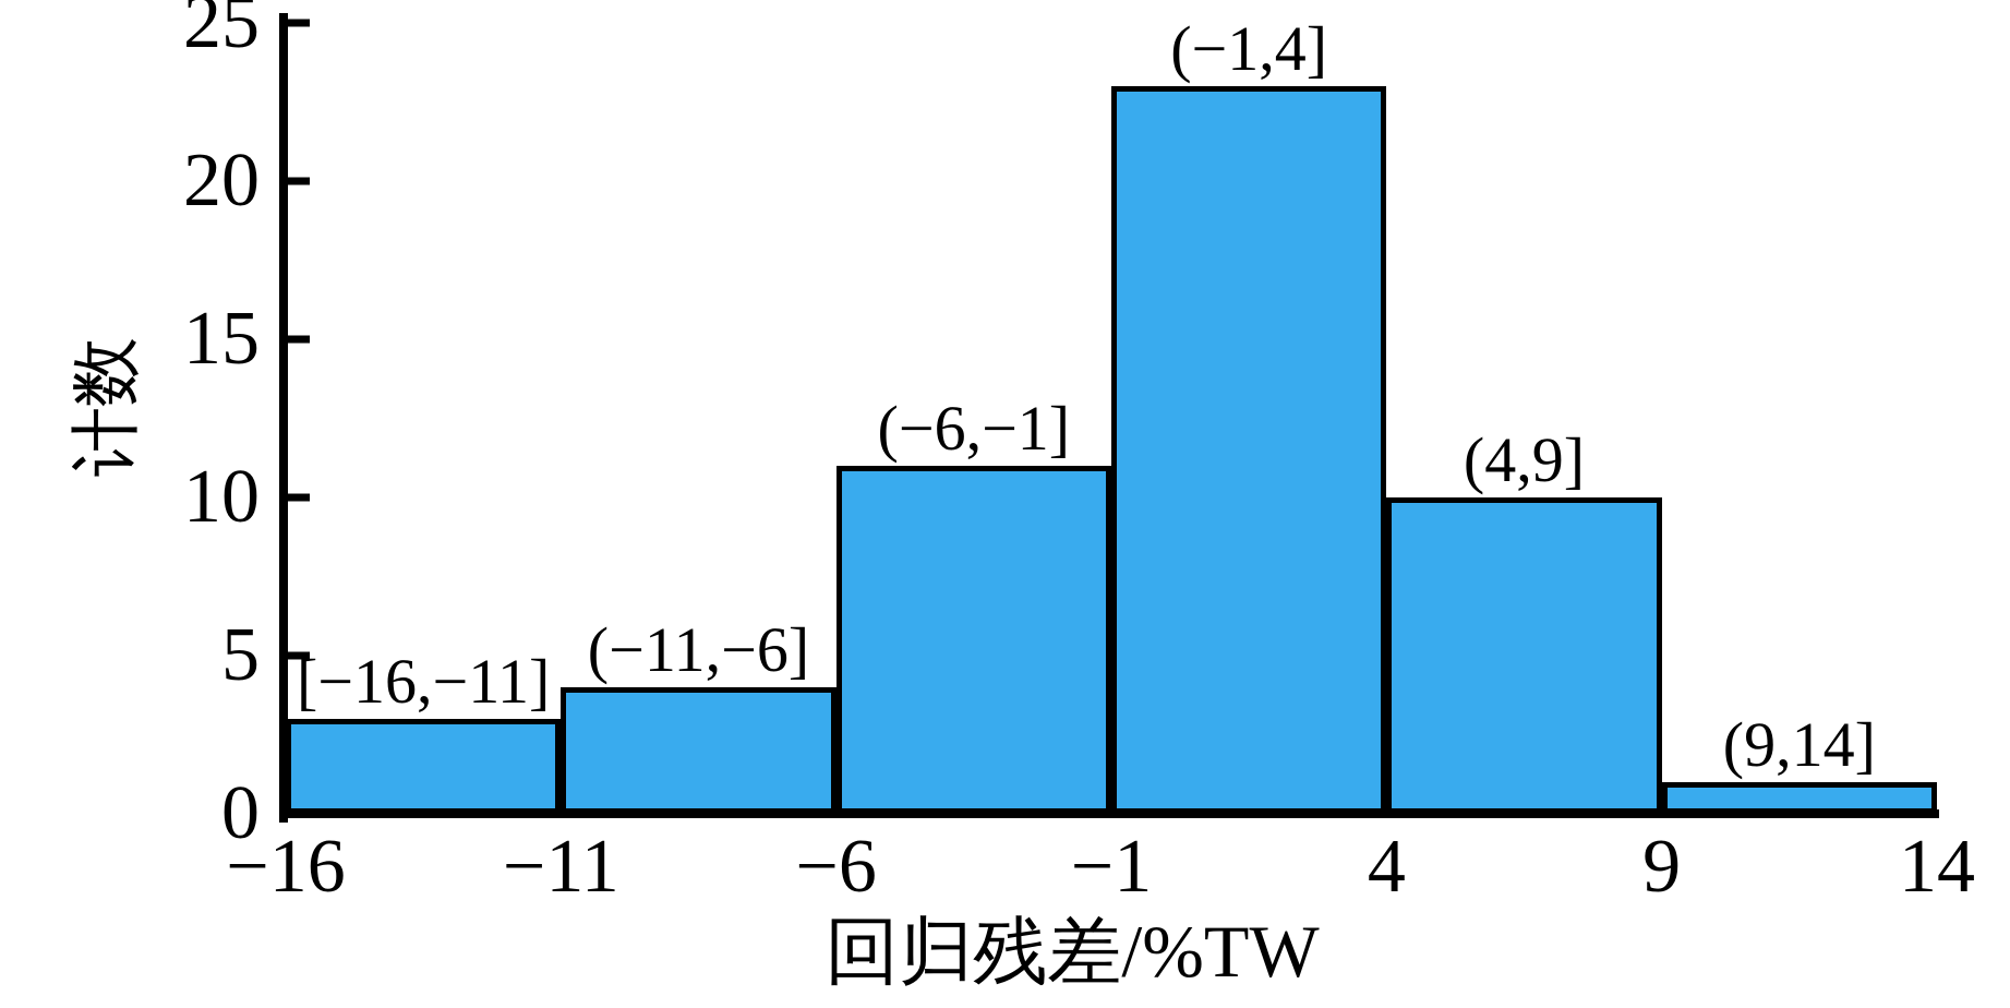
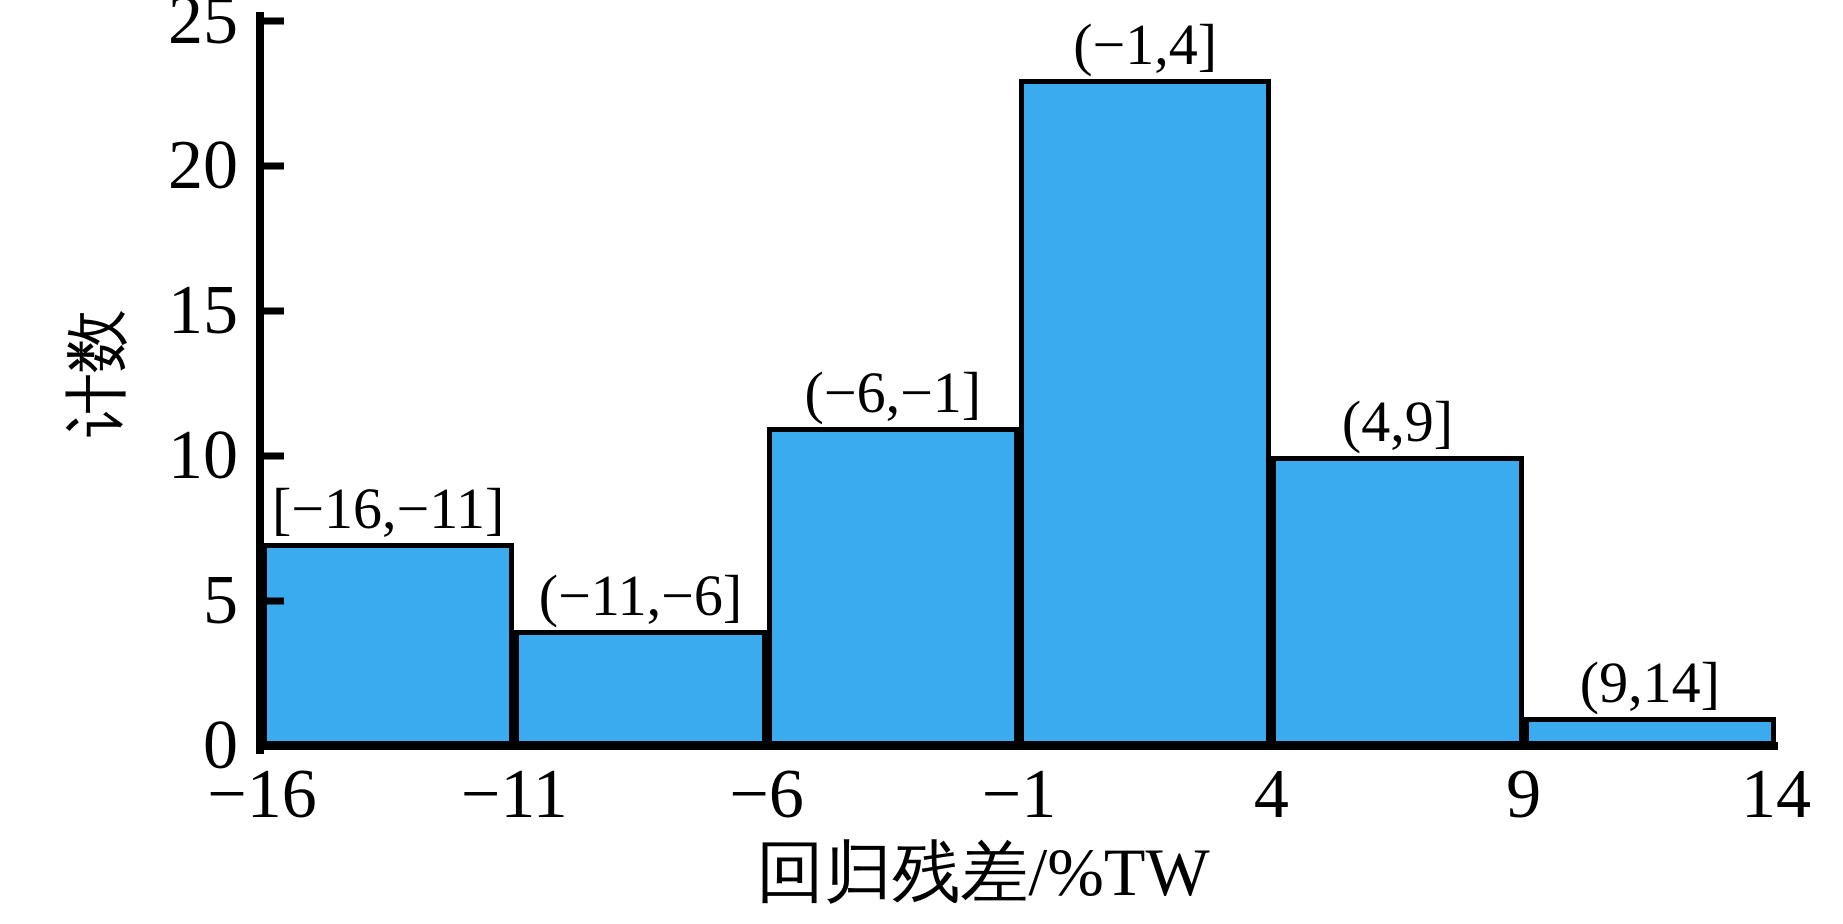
[−16,−11]: 3 -> 7
